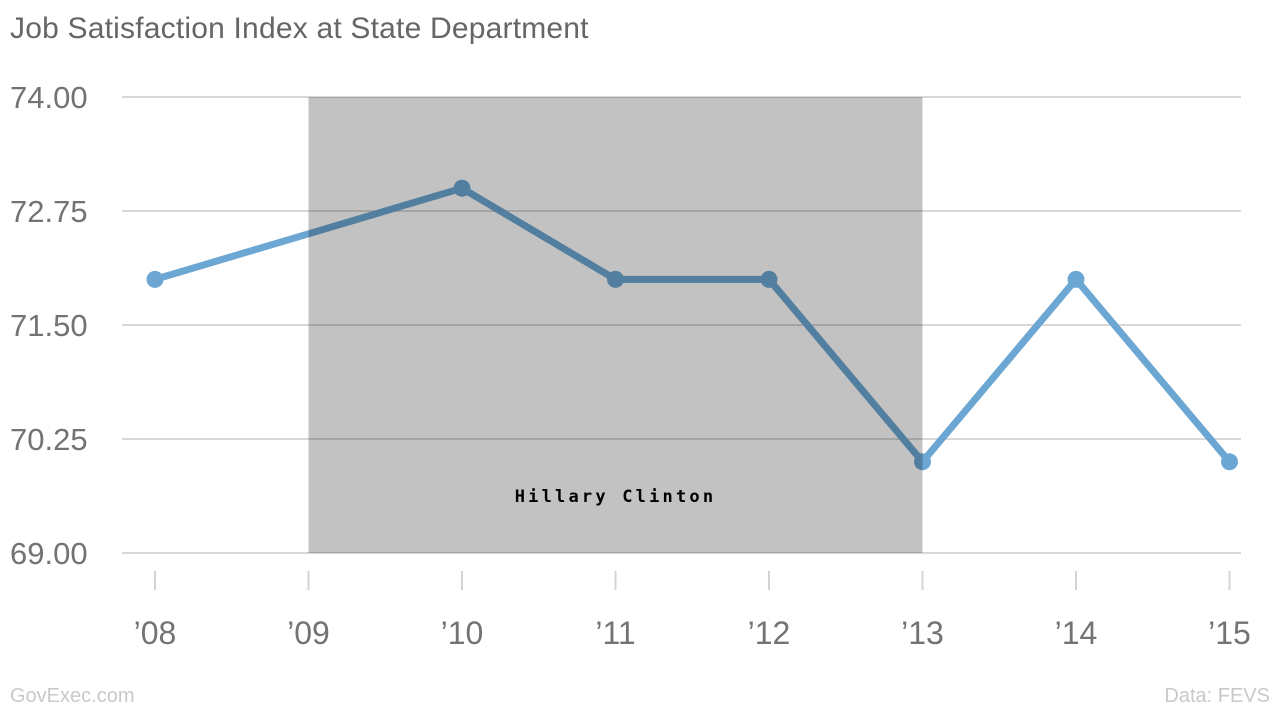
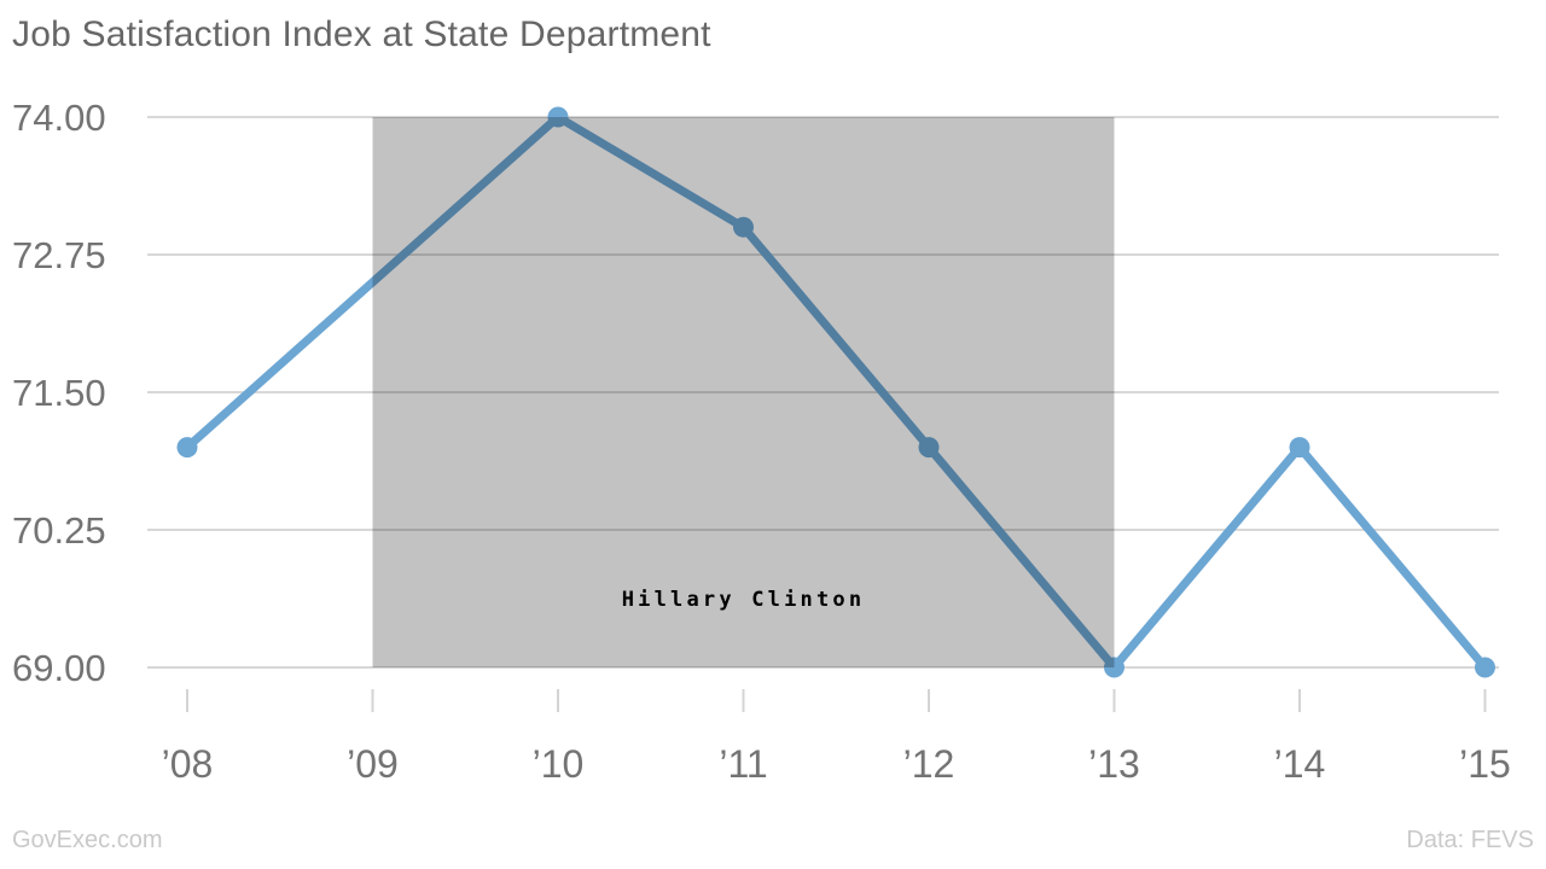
’08: 72 -> 71
’10: 73 -> 74
’11: 72 -> 73
’12: 72 -> 71
’13: 70 -> 69
’14: 72 -> 71
’15: 70 -> 69
